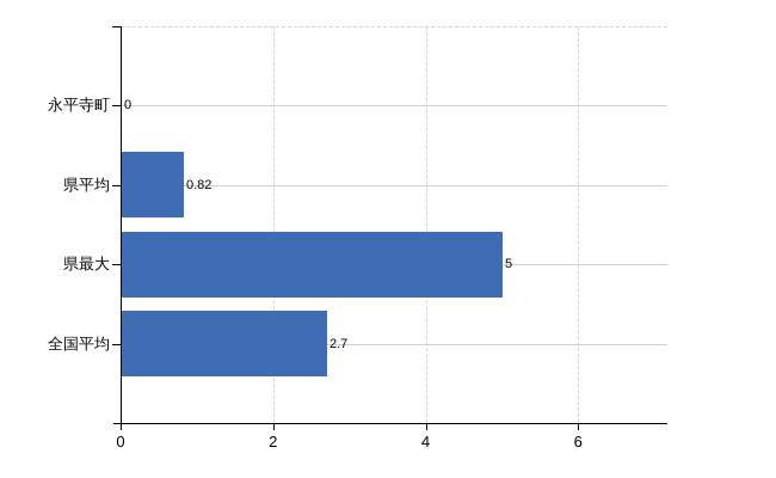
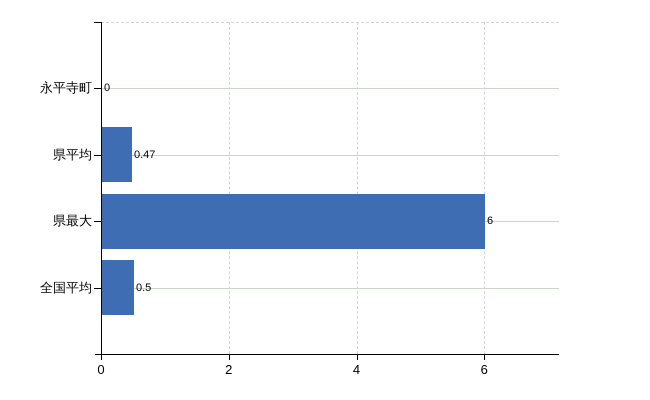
県平均: 0.82 -> 0.47
県最大: 5 -> 6
全国平均: 2.7 -> 0.5
